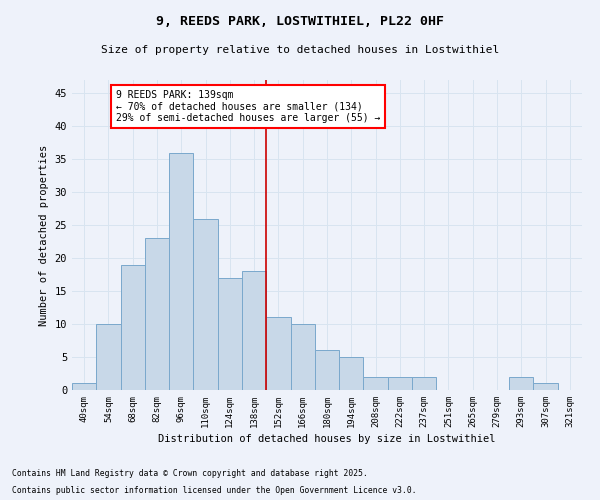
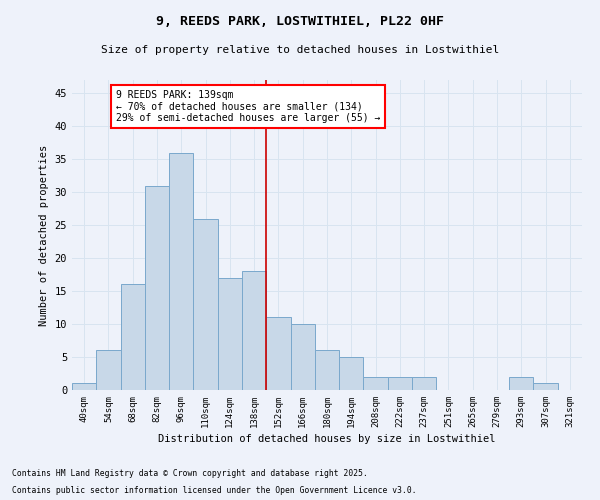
54sqm: 10 -> 6
68sqm: 19 -> 16
82sqm: 23 -> 31
